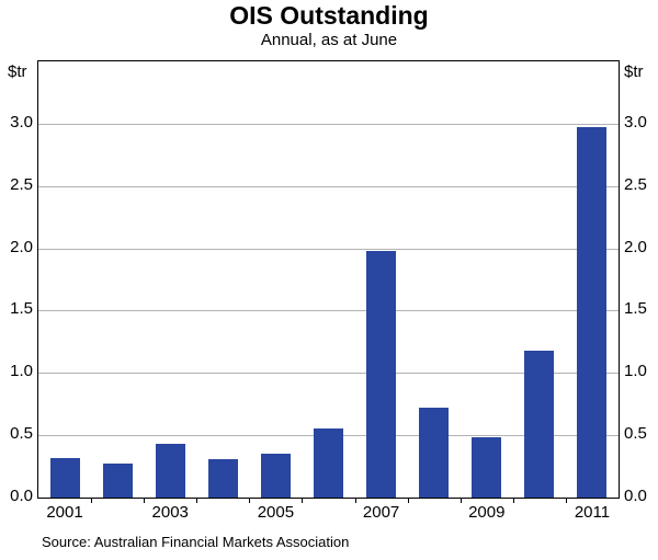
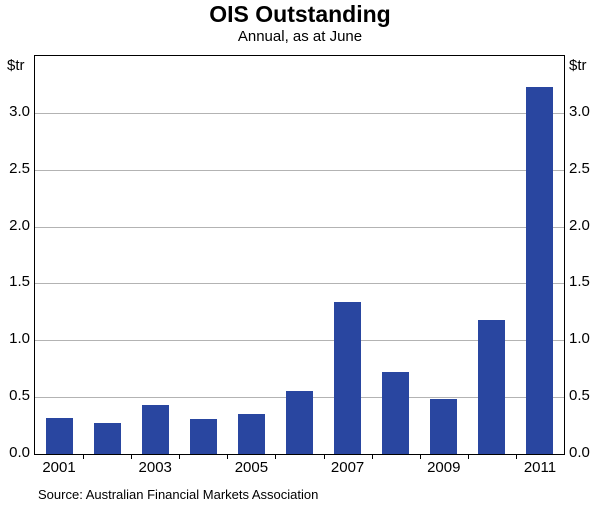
2007: 1.98 -> 1.34
2011: 2.97 -> 3.23
